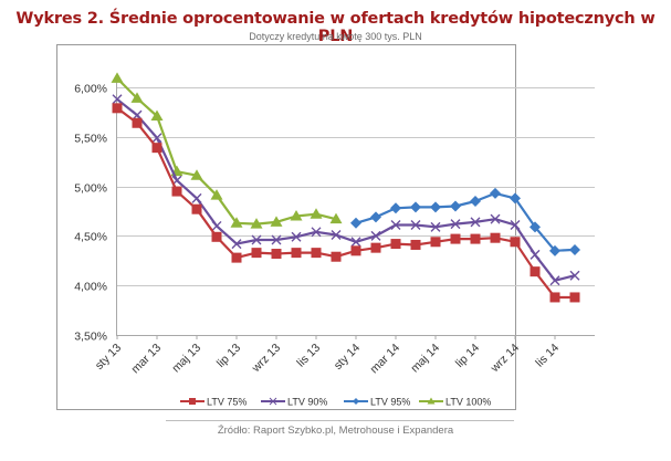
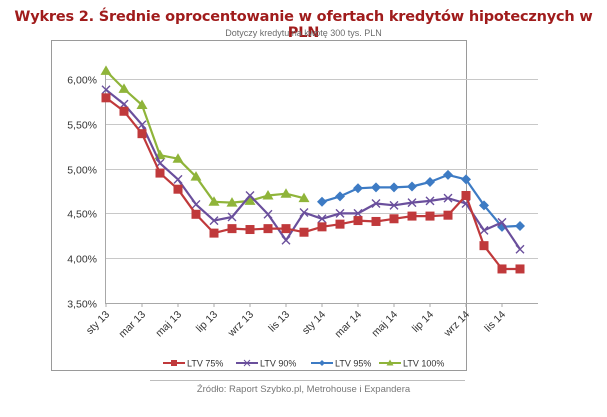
LTV 90%/wrz 13: 4,5% -> 4,7%
LTV 90%/lis 13: 4,5% -> 4,2%
LTV 90%/mar 14: 4,6% -> 4,5%
LTV 75%/wrz 14: 4,4% -> 4,7%
LTV 90%/lis 14: 4,0% -> 4,4%
